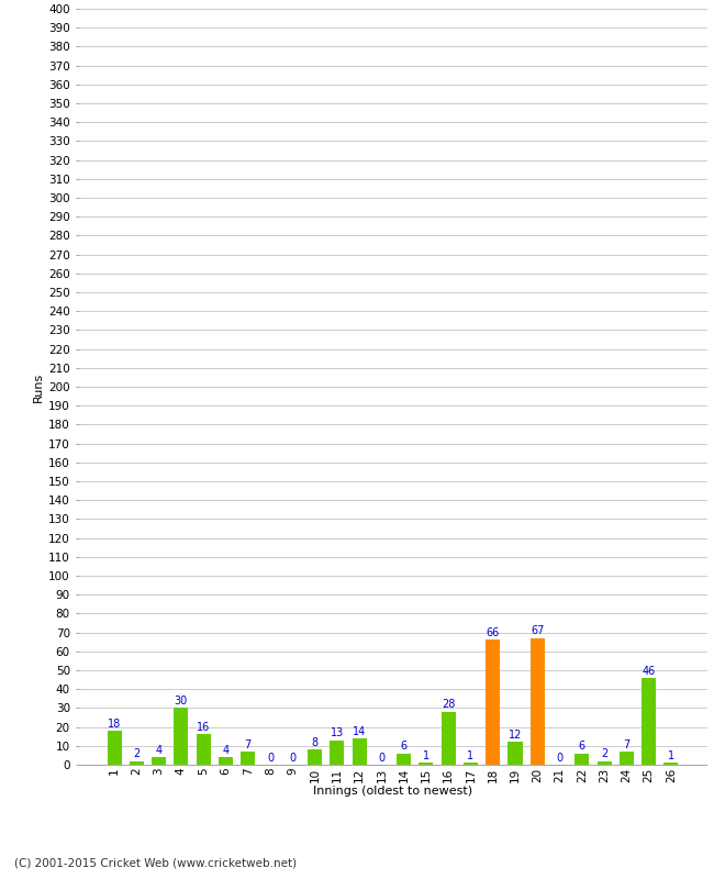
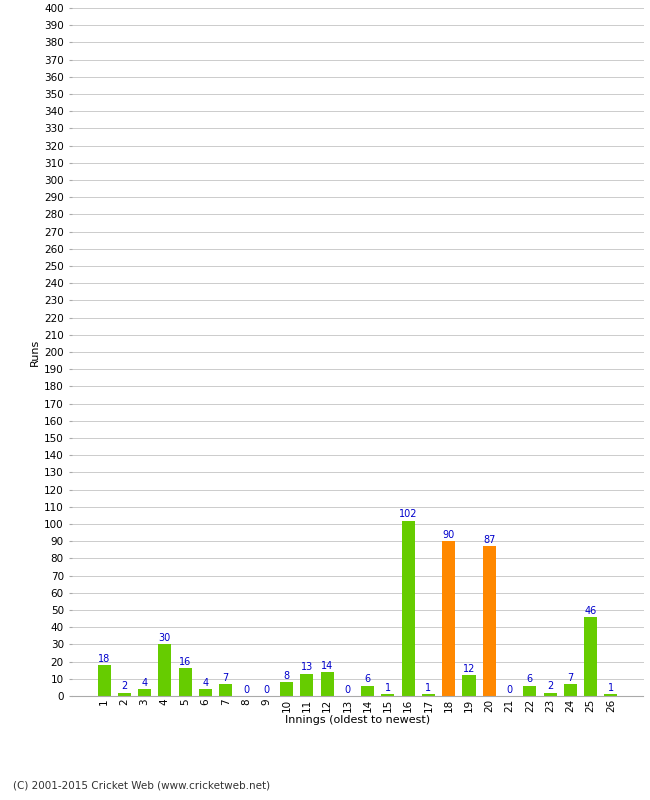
16: 28 -> 102
18: 66 -> 90
20: 67 -> 87
